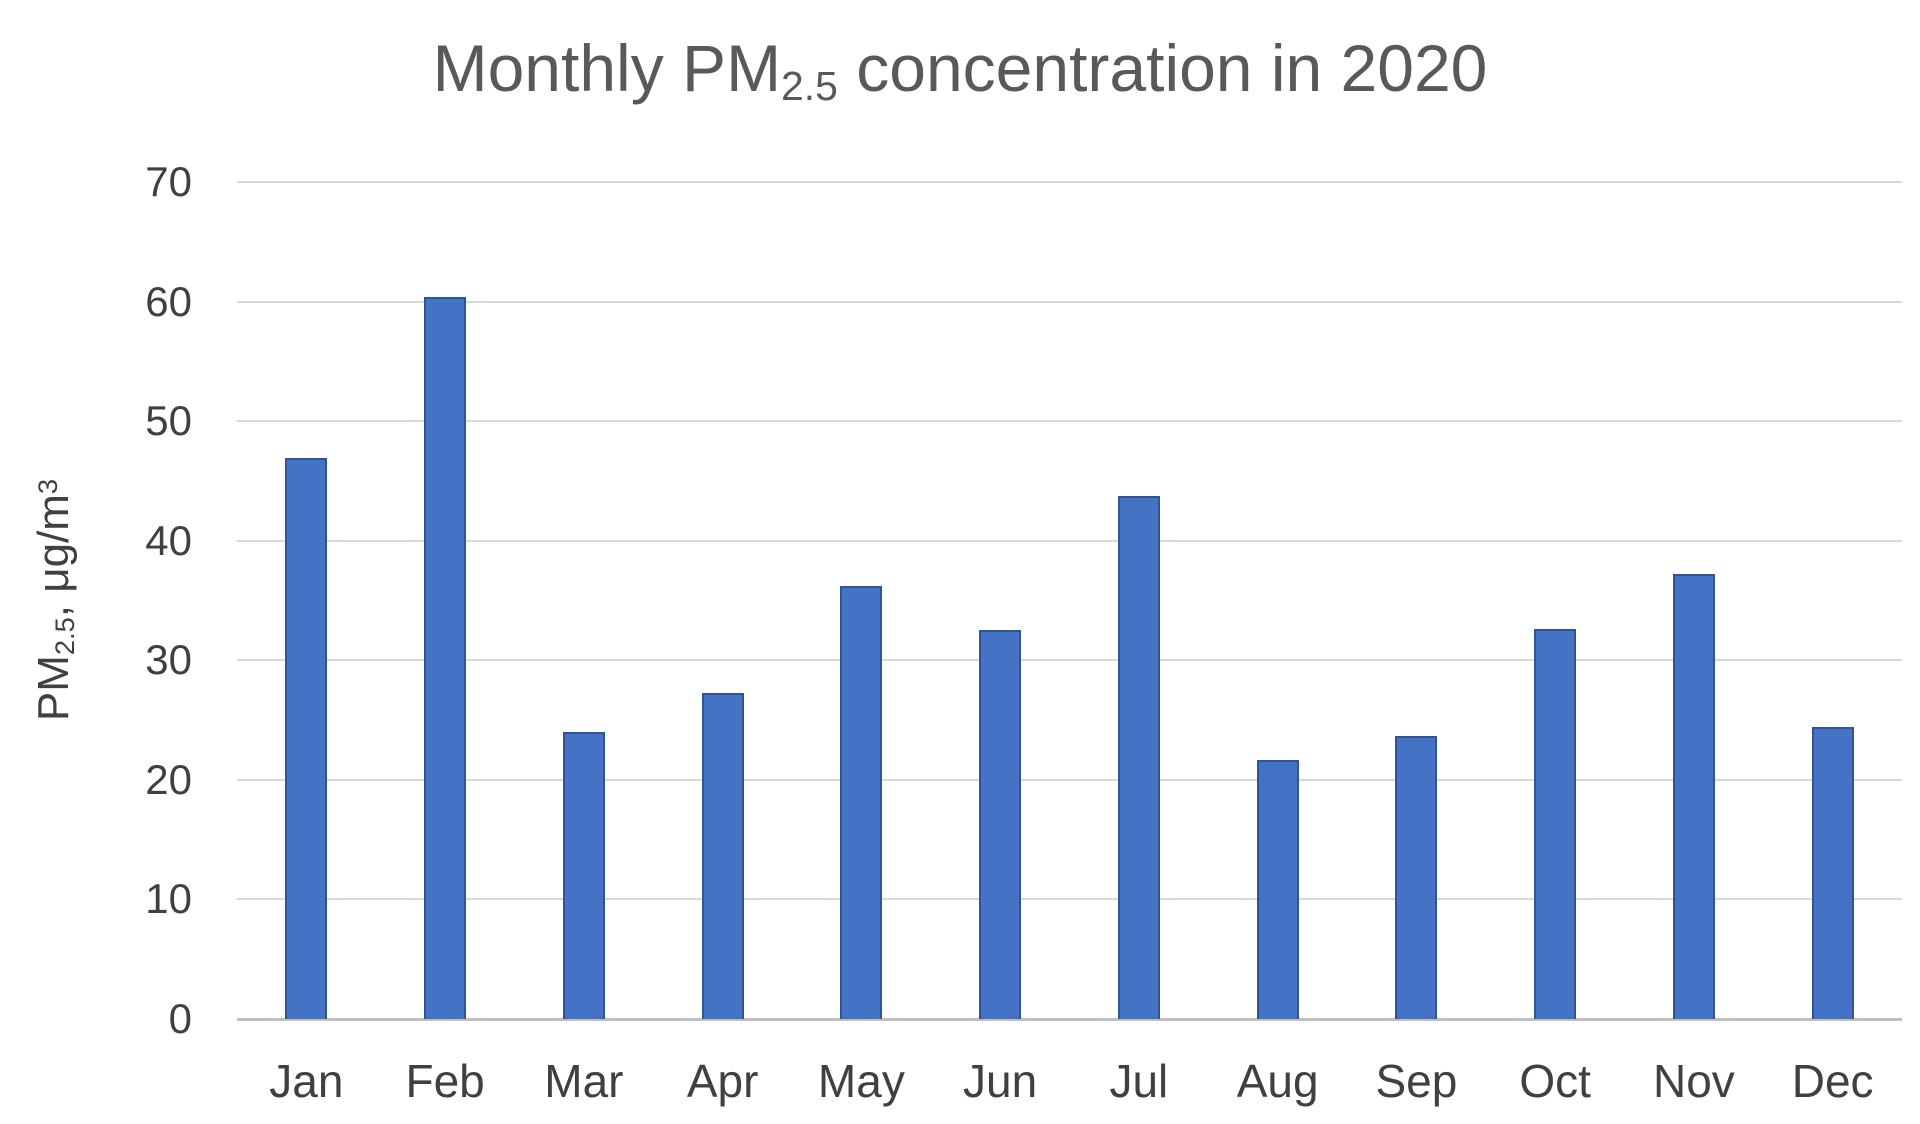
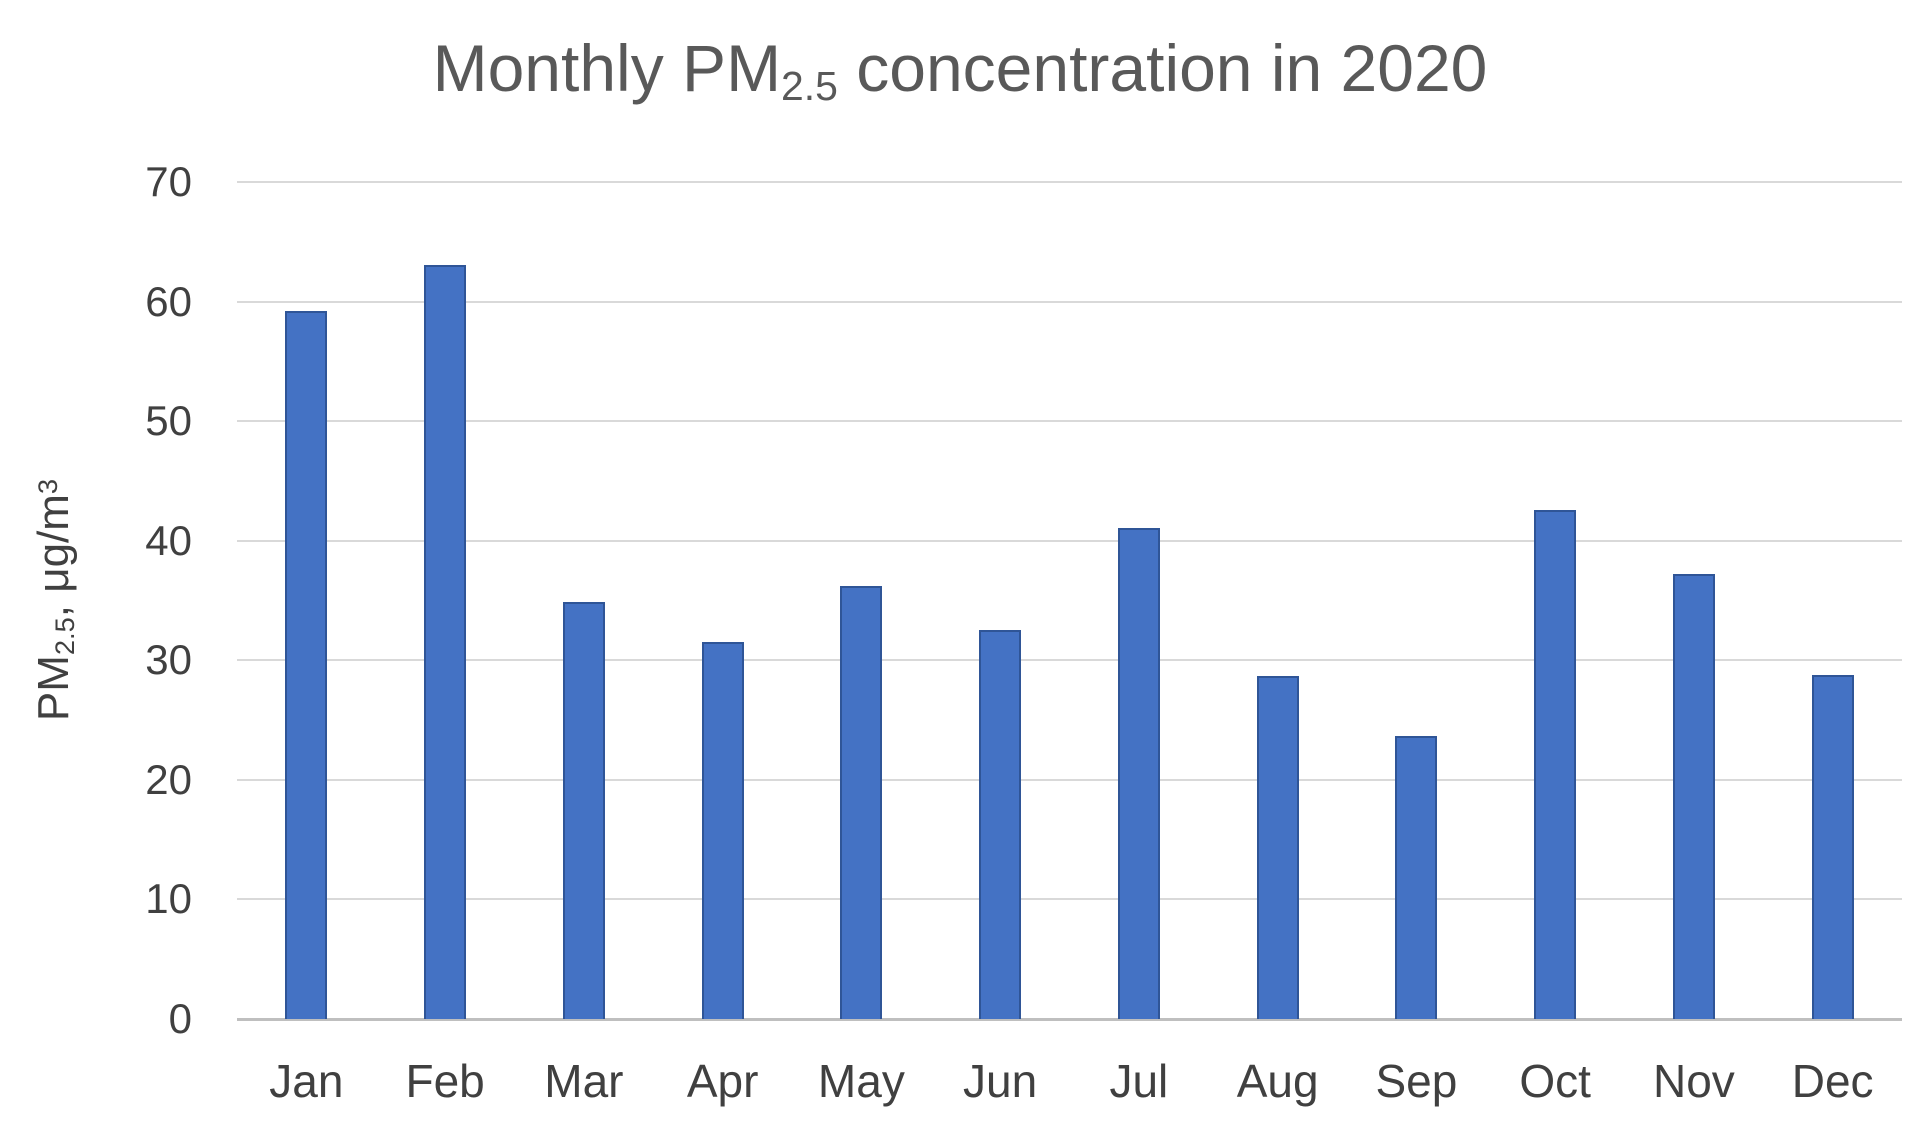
Jan: 46.9 -> 59.2
Feb: 60.4 -> 63.1
Mar: 24.0 -> 34.9
Apr: 27.3 -> 31.5
Jul: 43.7 -> 41.1
Aug: 21.7 -> 28.7
Oct: 32.6 -> 42.6
Dec: 24.4 -> 28.8
